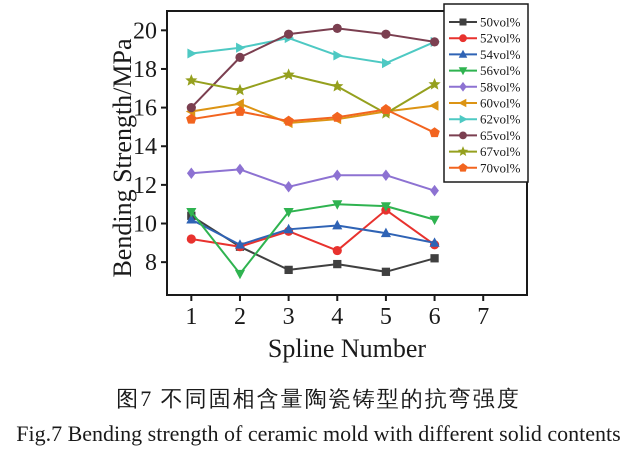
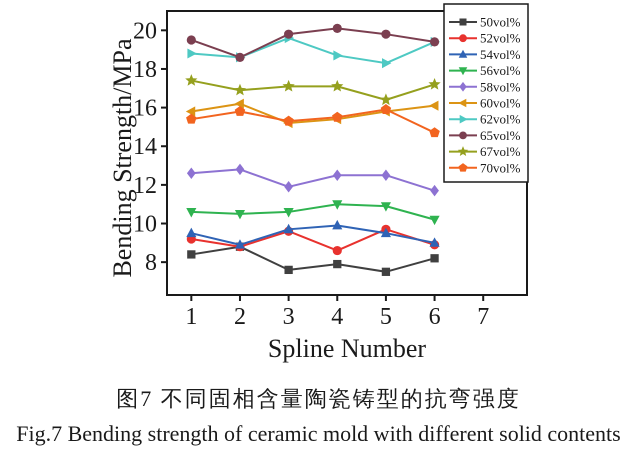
50vol%/1: 10.4 -> 8.4
54vol%/1: 10.2 -> 9.5
65vol%/1: 16.0 -> 19.5
56vol%/2: 7.4 -> 10.5
62vol%/2: 19.1 -> 18.6
67vol%/3: 17.7 -> 17.1
52vol%/5: 10.7 -> 9.7
67vol%/5: 15.7 -> 16.4
